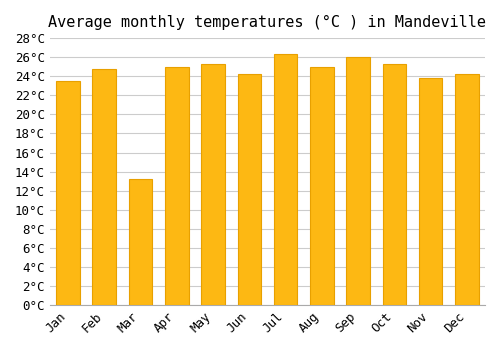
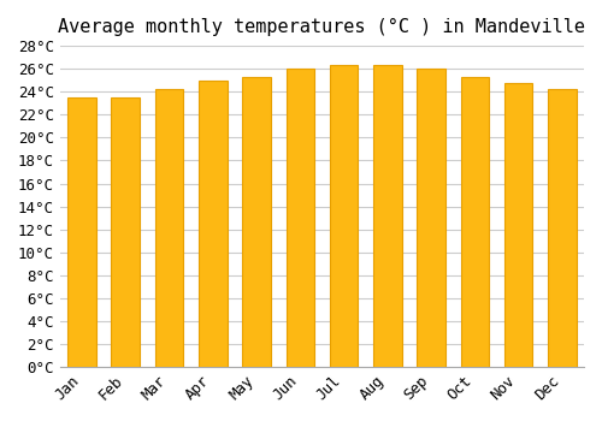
Feb: 24.8°C -> 23.5°C
Mar: 13.2°C -> 24.2°C
Jun: 24.2°C -> 26.0°C
Aug: 25.0°C -> 26.3°C
Nov: 23.8°C -> 24.8°C
